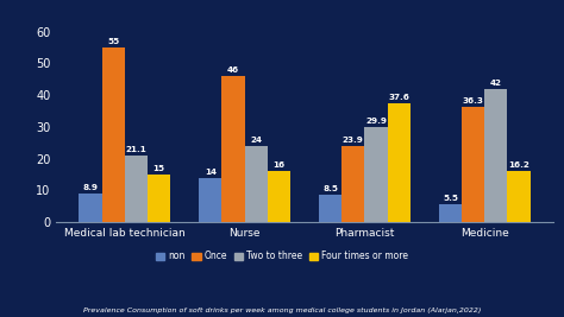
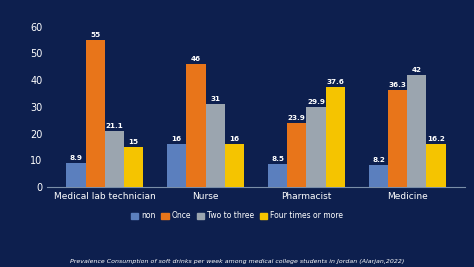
non/Nurse: 14 -> 16
Two to three/Nurse: 24 -> 31
non/Medicine: 5.5 -> 8.2
